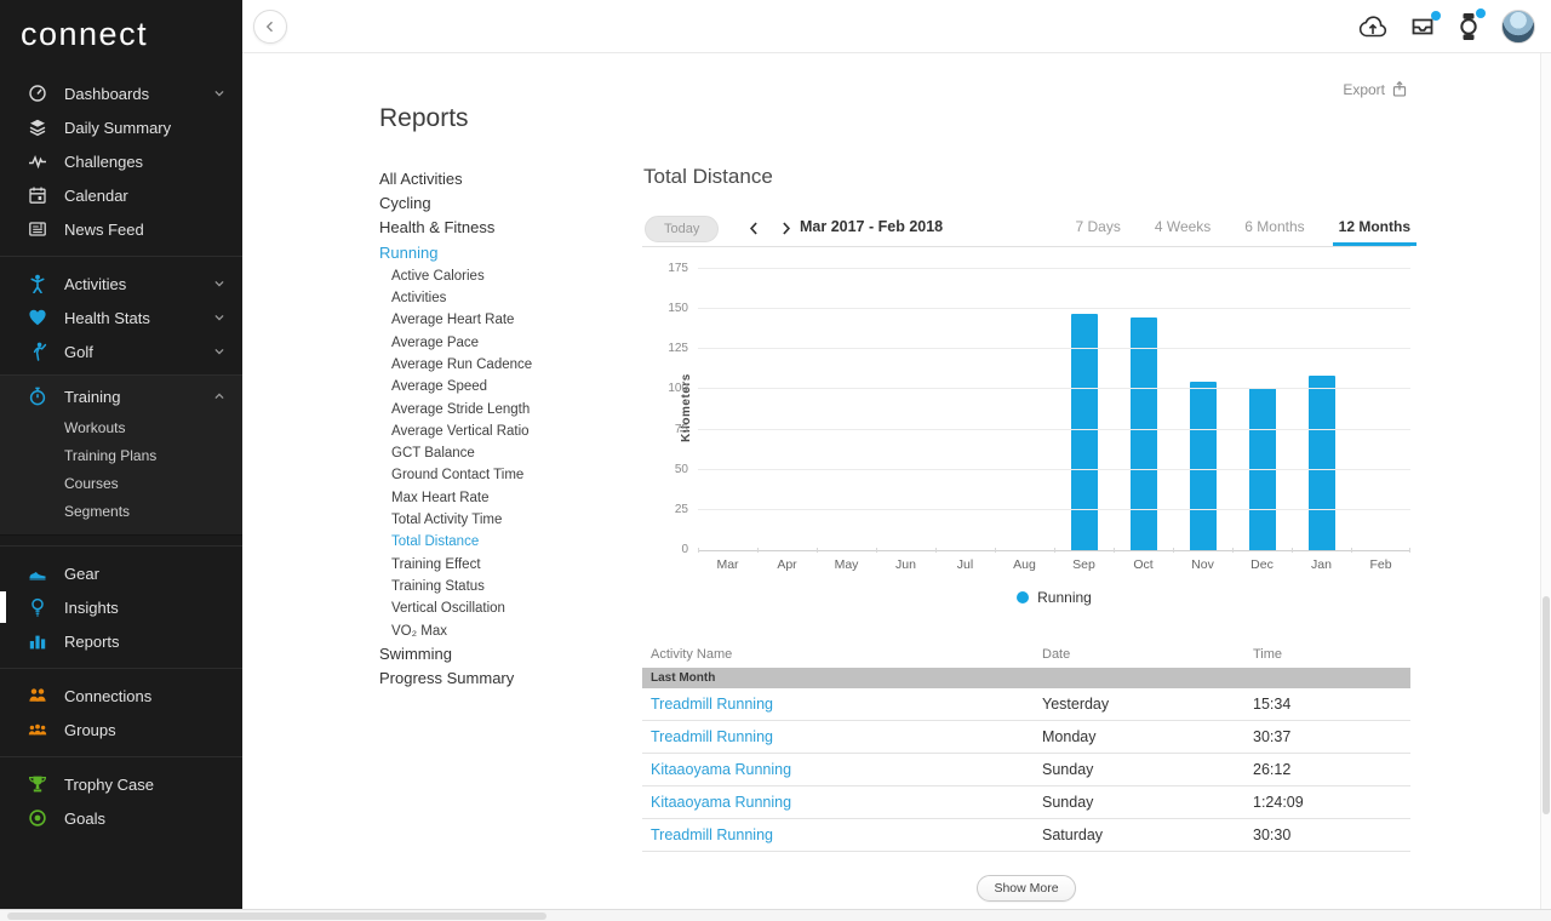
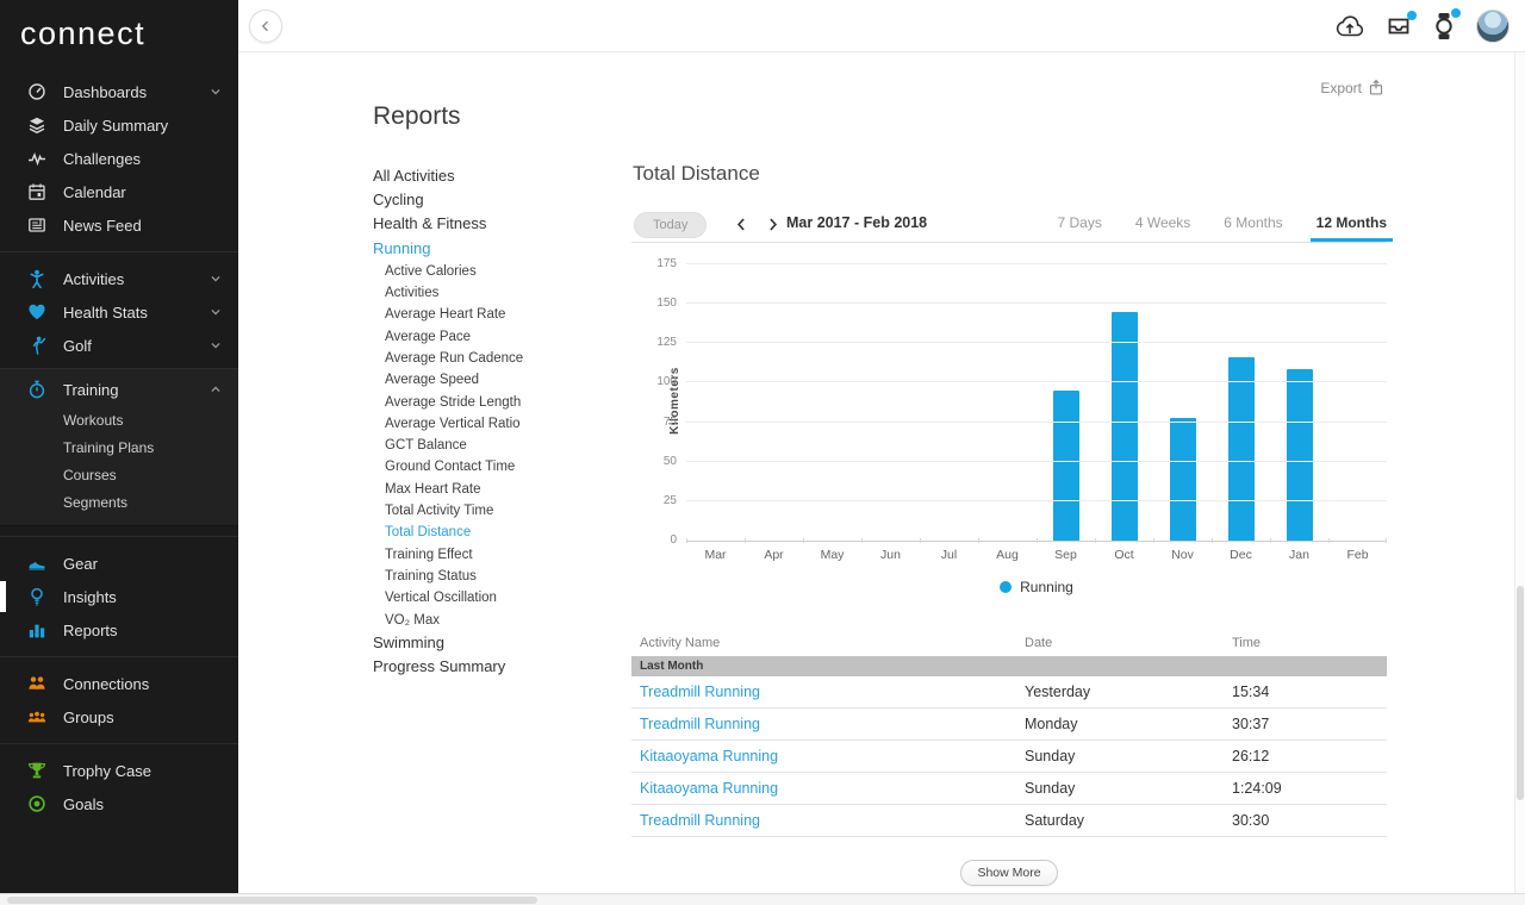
Sep: 147 -> 95
Nov: 105 -> 78
Dec: 101 -> 116
